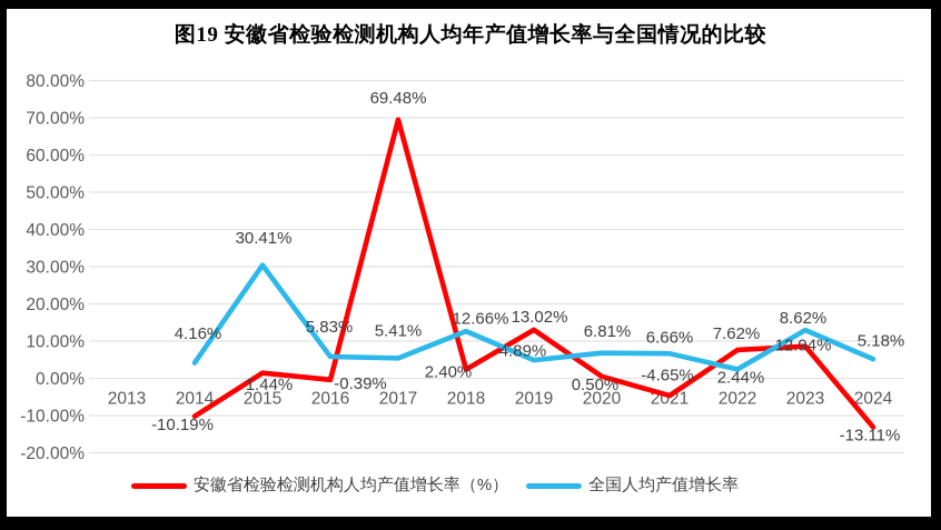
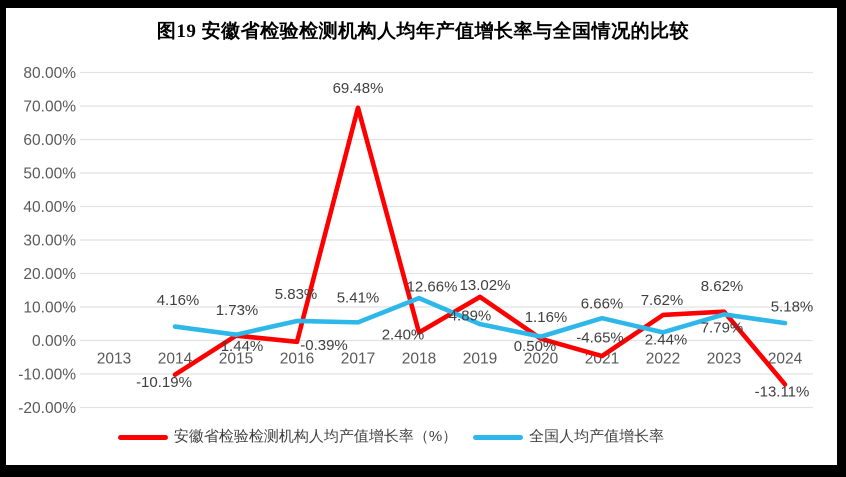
全国人均产值增长率/2015: 30.41% -> 1.73%
全国人均产值增长率/2020: 6.81% -> 1.16%
全国人均产值增长率/2023: 12.94% -> 7.79%
